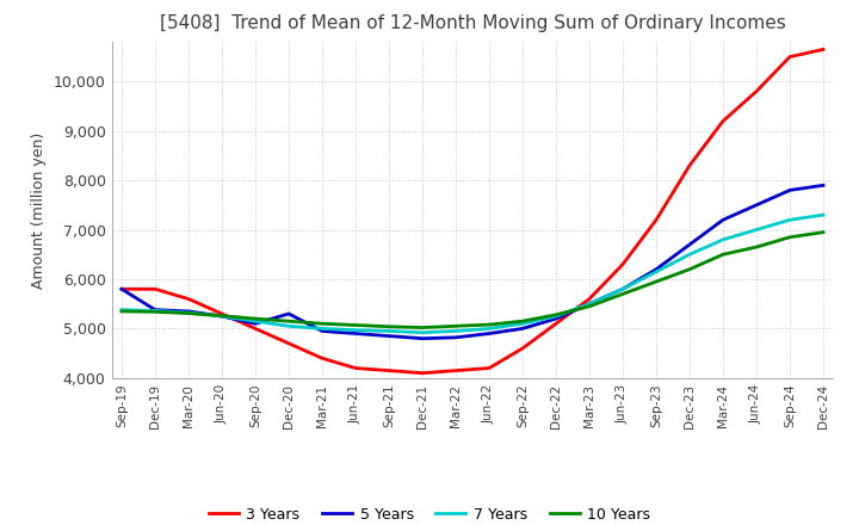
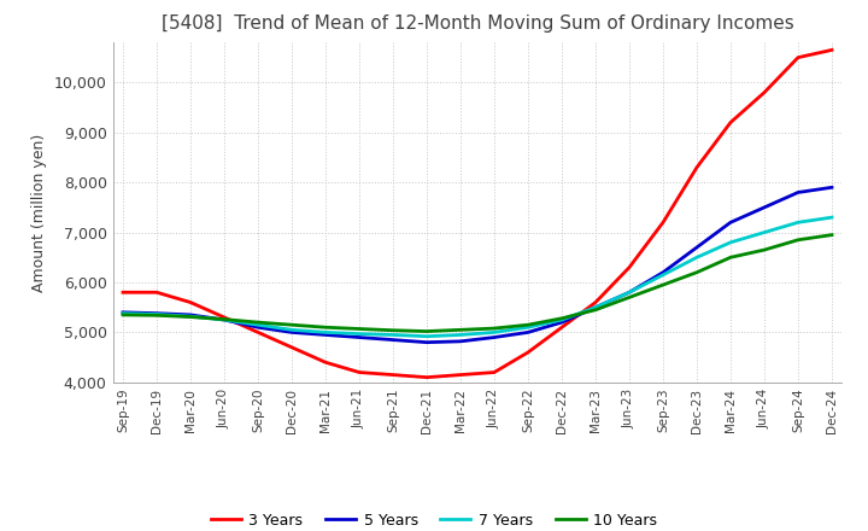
5 Years/Sep-19: 5,800 -> 5,400
5 Years/Dec-20: 5,300 -> 5,000
